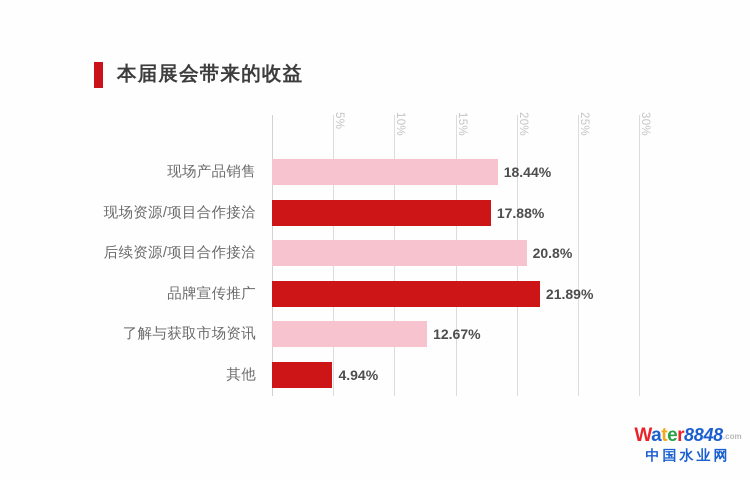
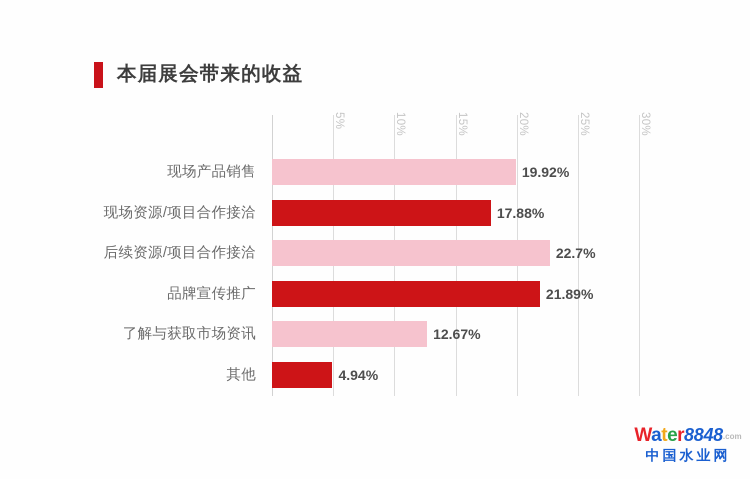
现场产品销售: 18.44% -> 19.92%
后续资源/项目合作接洽: 20.8% -> 22.7%
